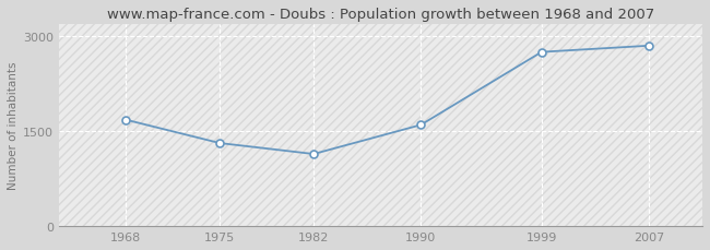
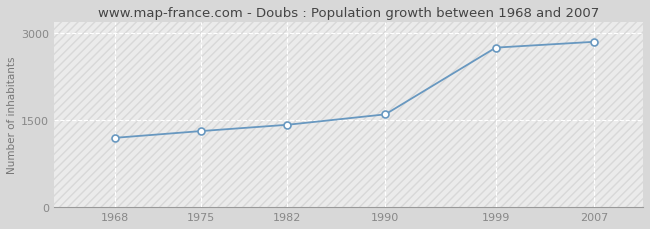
1968: 1680 -> 1200
1982: 1140 -> 1420
